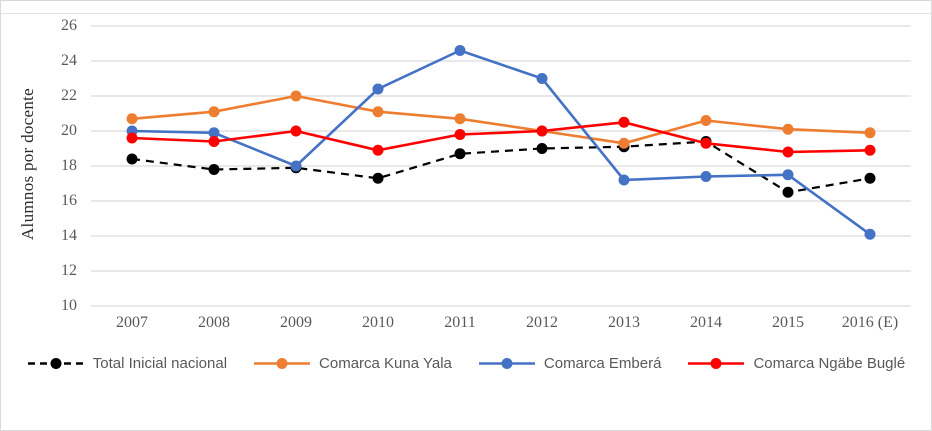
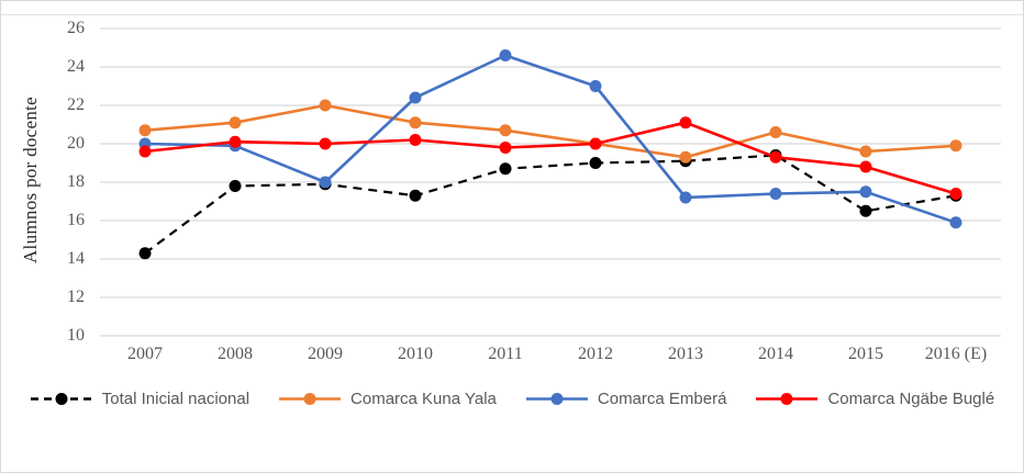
Total Inicial nacional/2007: 18.4 -> 14.3
Comarca Ngäbe Buglé/2008: 19.4 -> 20.1
Comarca Ngäbe Buglé/2010: 18.9 -> 20.2
Comarca Ngäbe Buglé/2013: 20.5 -> 21.1
Comarca Kuna Yala/2015: 20.1 -> 19.6
Comarca Emberá/2016 (E): 14.1 -> 15.9
Comarca Ngäbe Buglé/2016 (E): 18.9 -> 17.4
